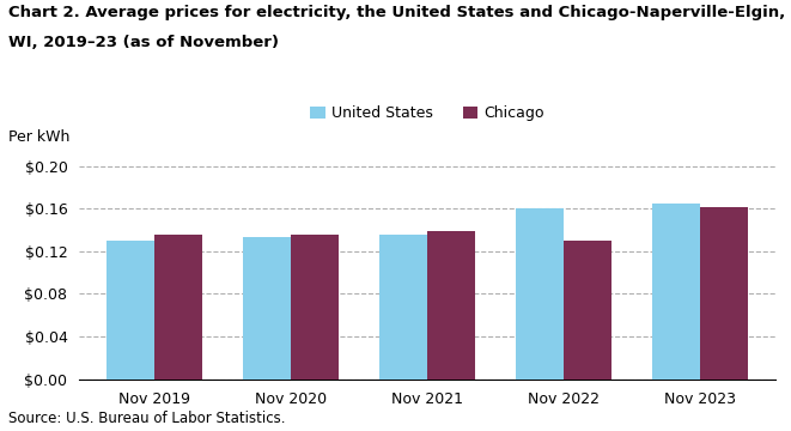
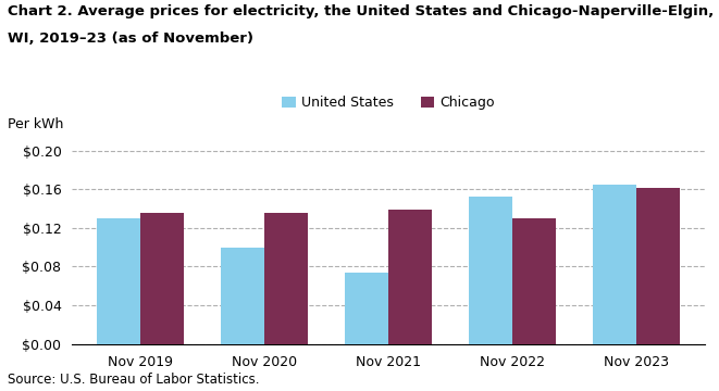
United States/Nov 2020: $0.133 -> $0.100
United States/Nov 2021: $0.136 -> $0.074
United States/Nov 2022: $0.160 -> $0.152
